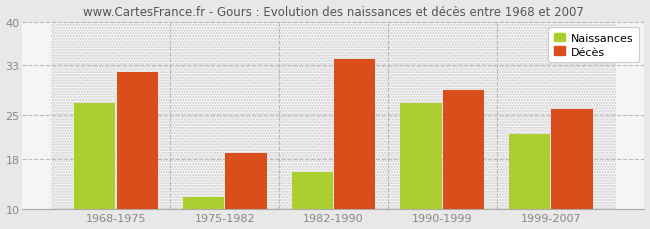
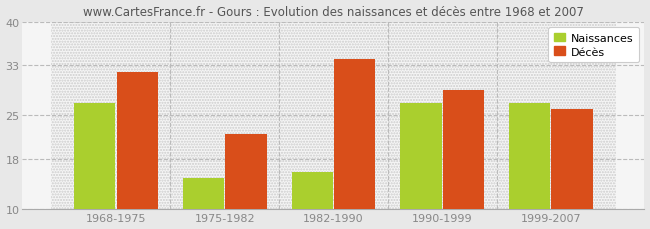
Naissances/1975-1982: 12 -> 15
Décès/1975-1982: 19 -> 22
Naissances/1999-2007: 22 -> 27
